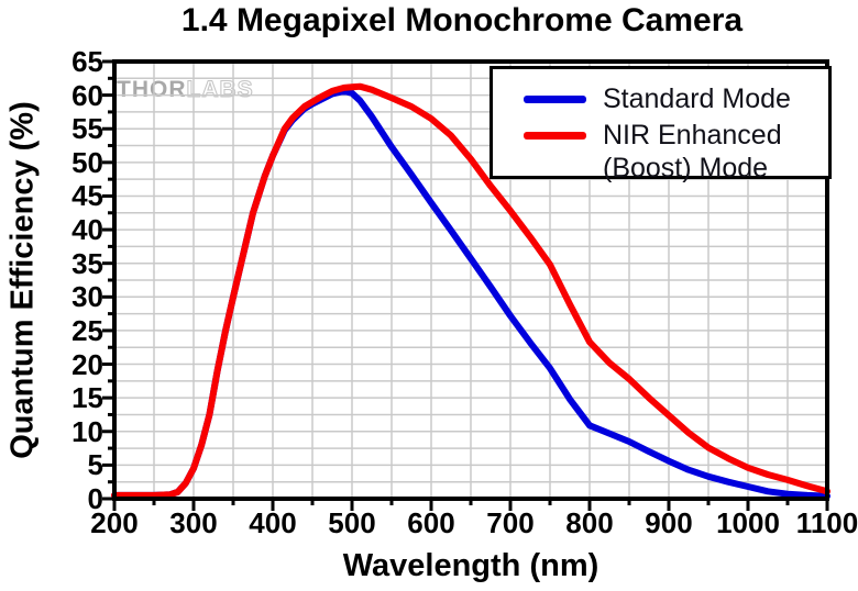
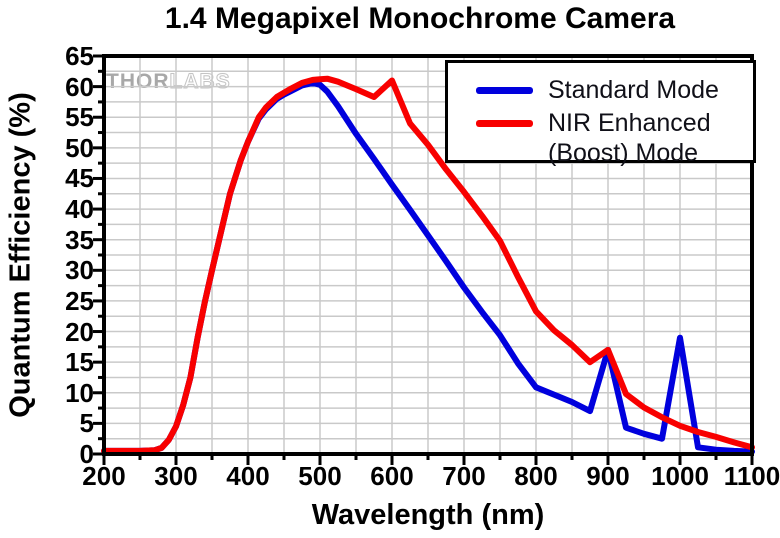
NIR Enhanced (Boost) Mode/600: 56 -> 61
Standard Mode/900: 6 -> 17
NIR Enhanced (Boost) Mode/900: 12 -> 17
Standard Mode/1000: 2 -> 19
